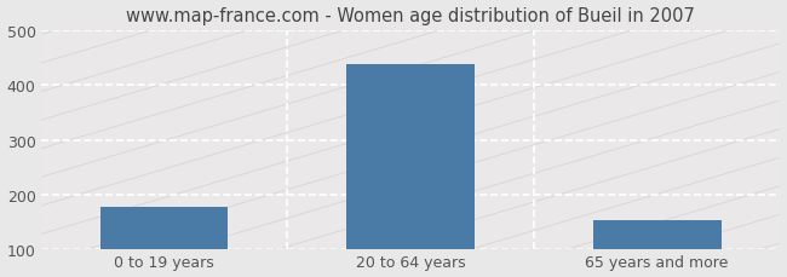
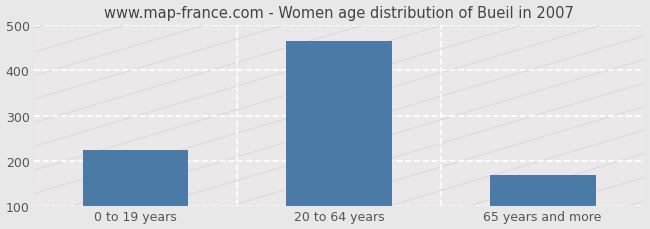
0 to 19 years: 178 -> 225
20 to 64 years: 437 -> 465
65 years and more: 153 -> 170
